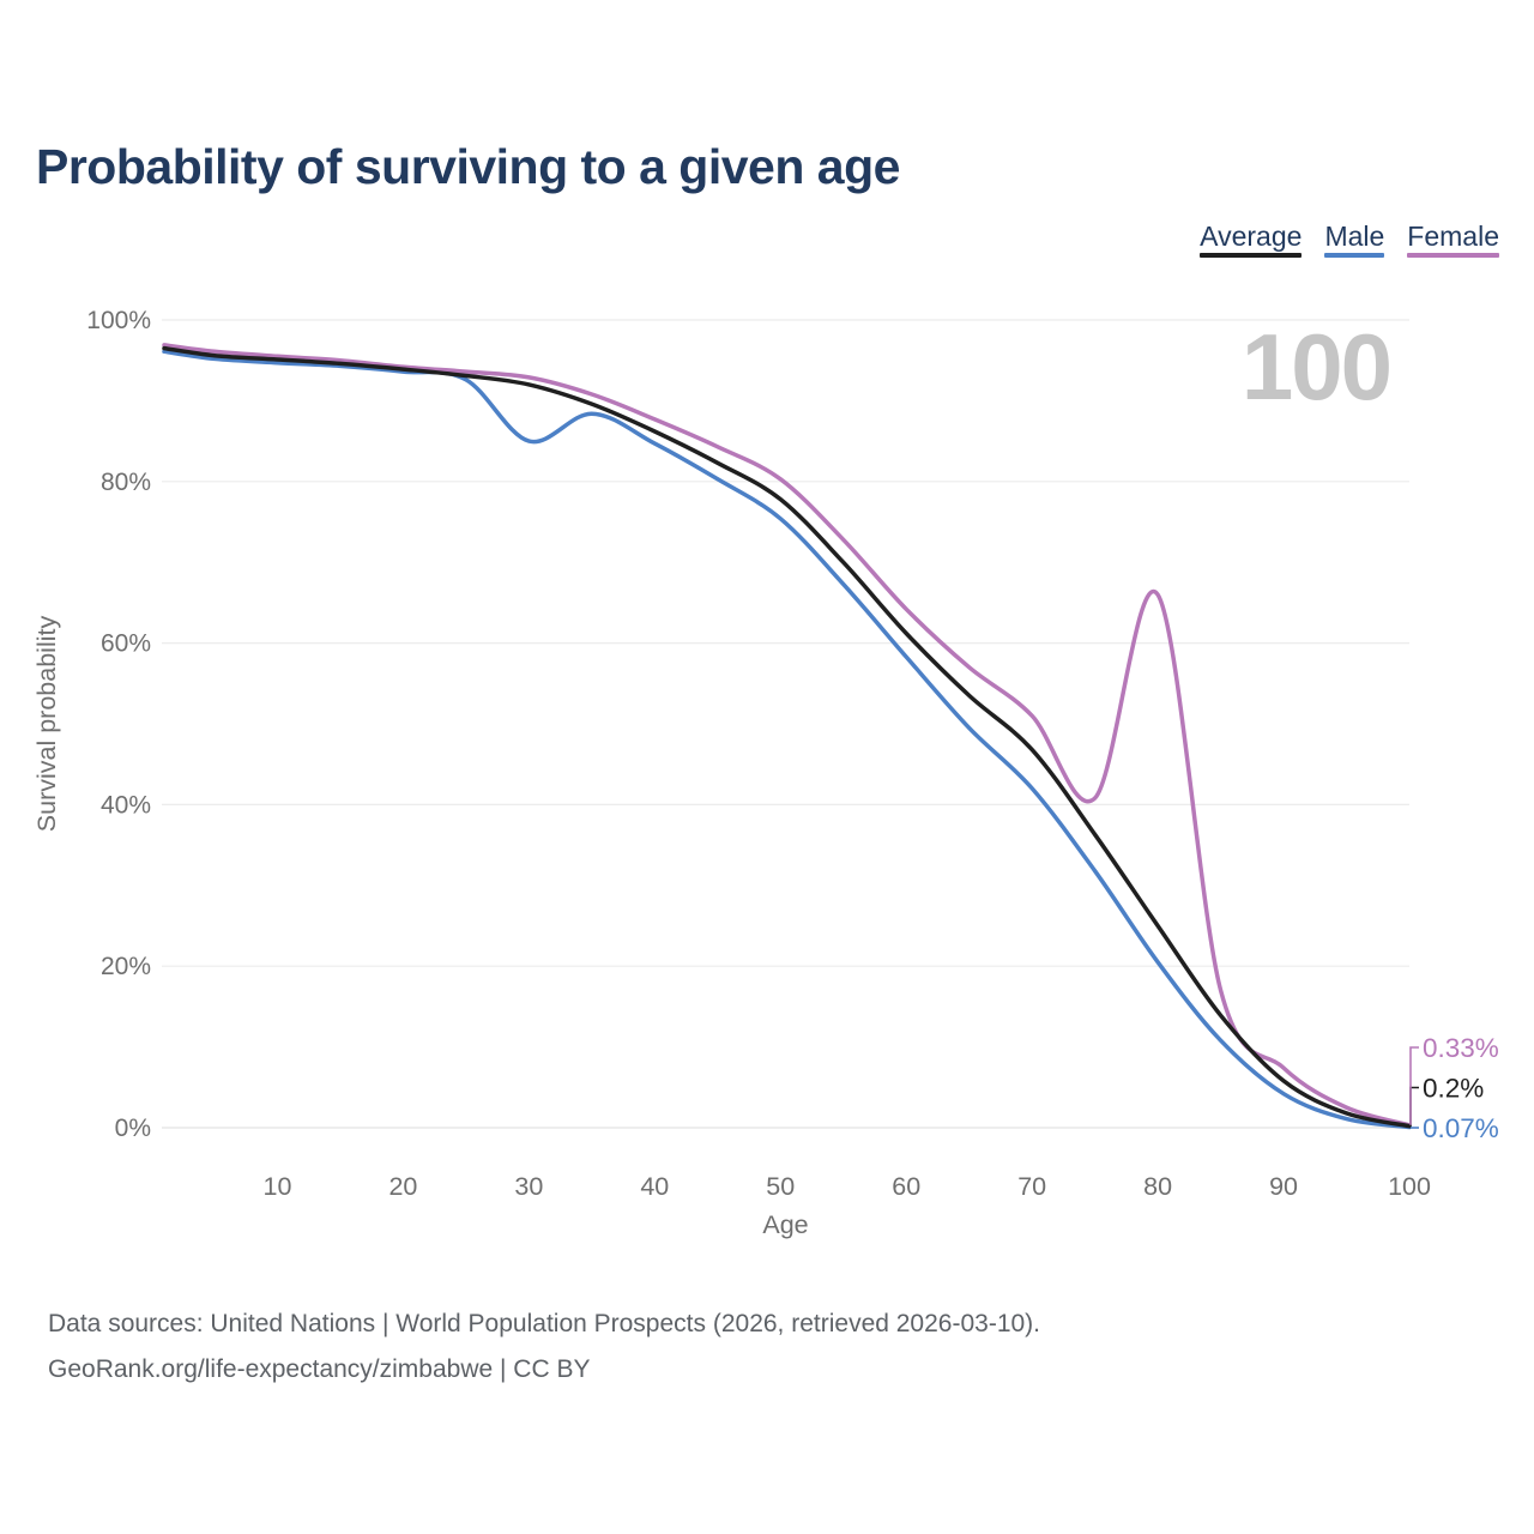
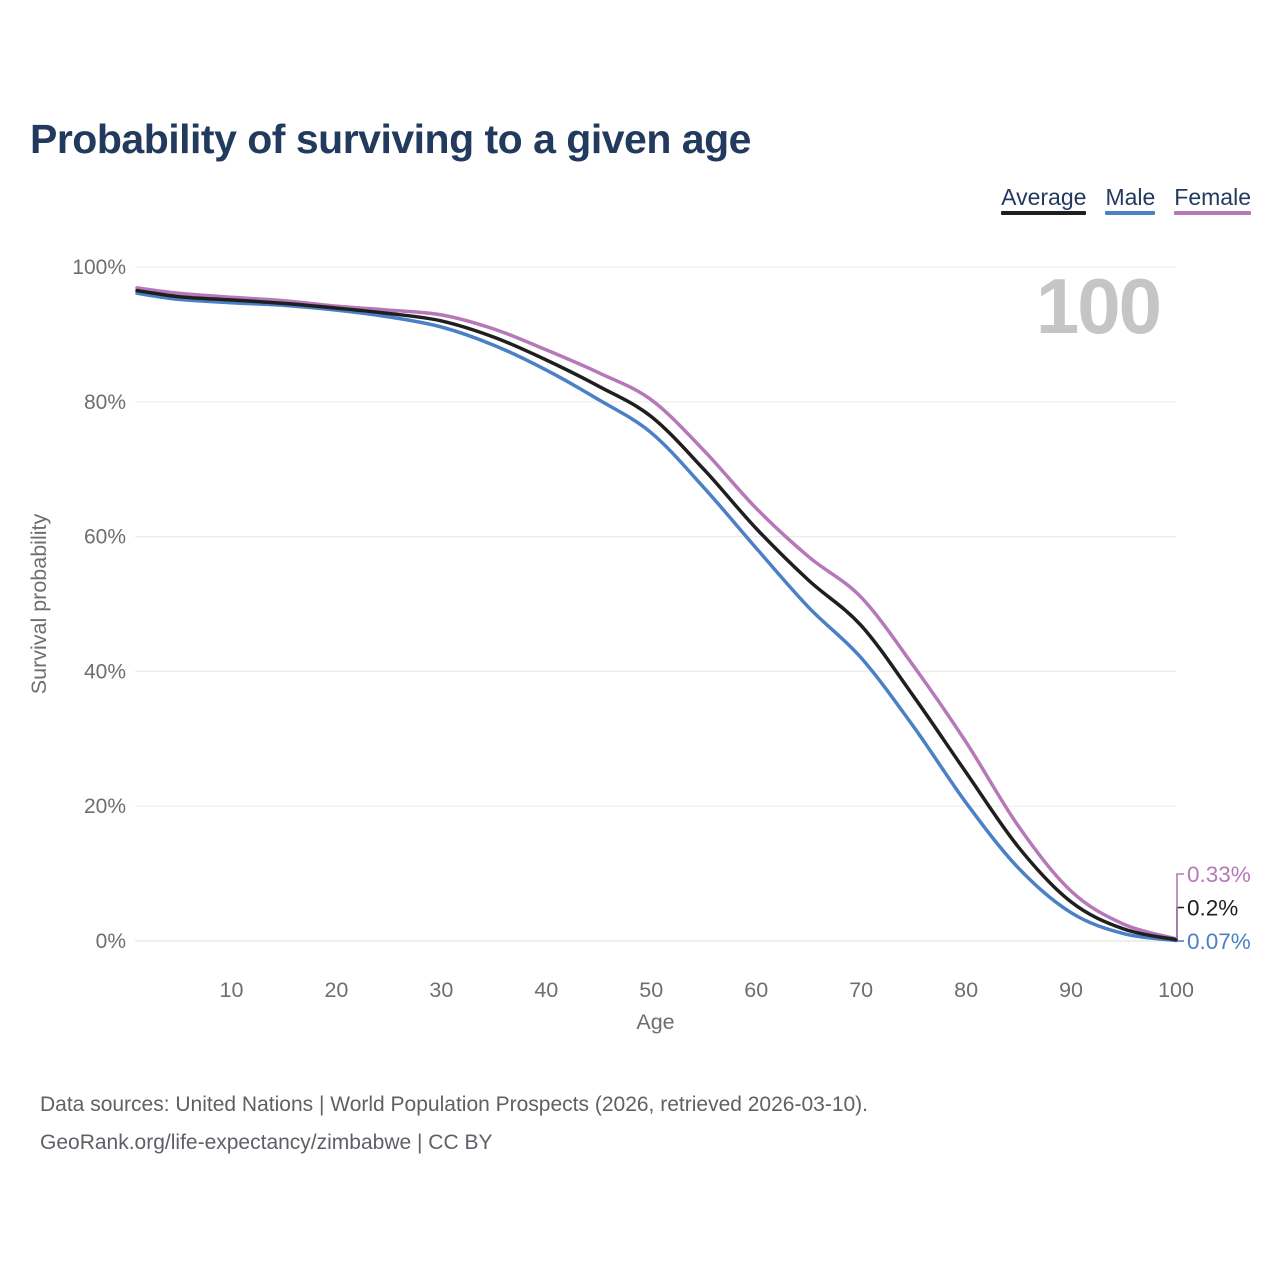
Male/30: 85% -> 91%
Female/80: 66% -> 30%
